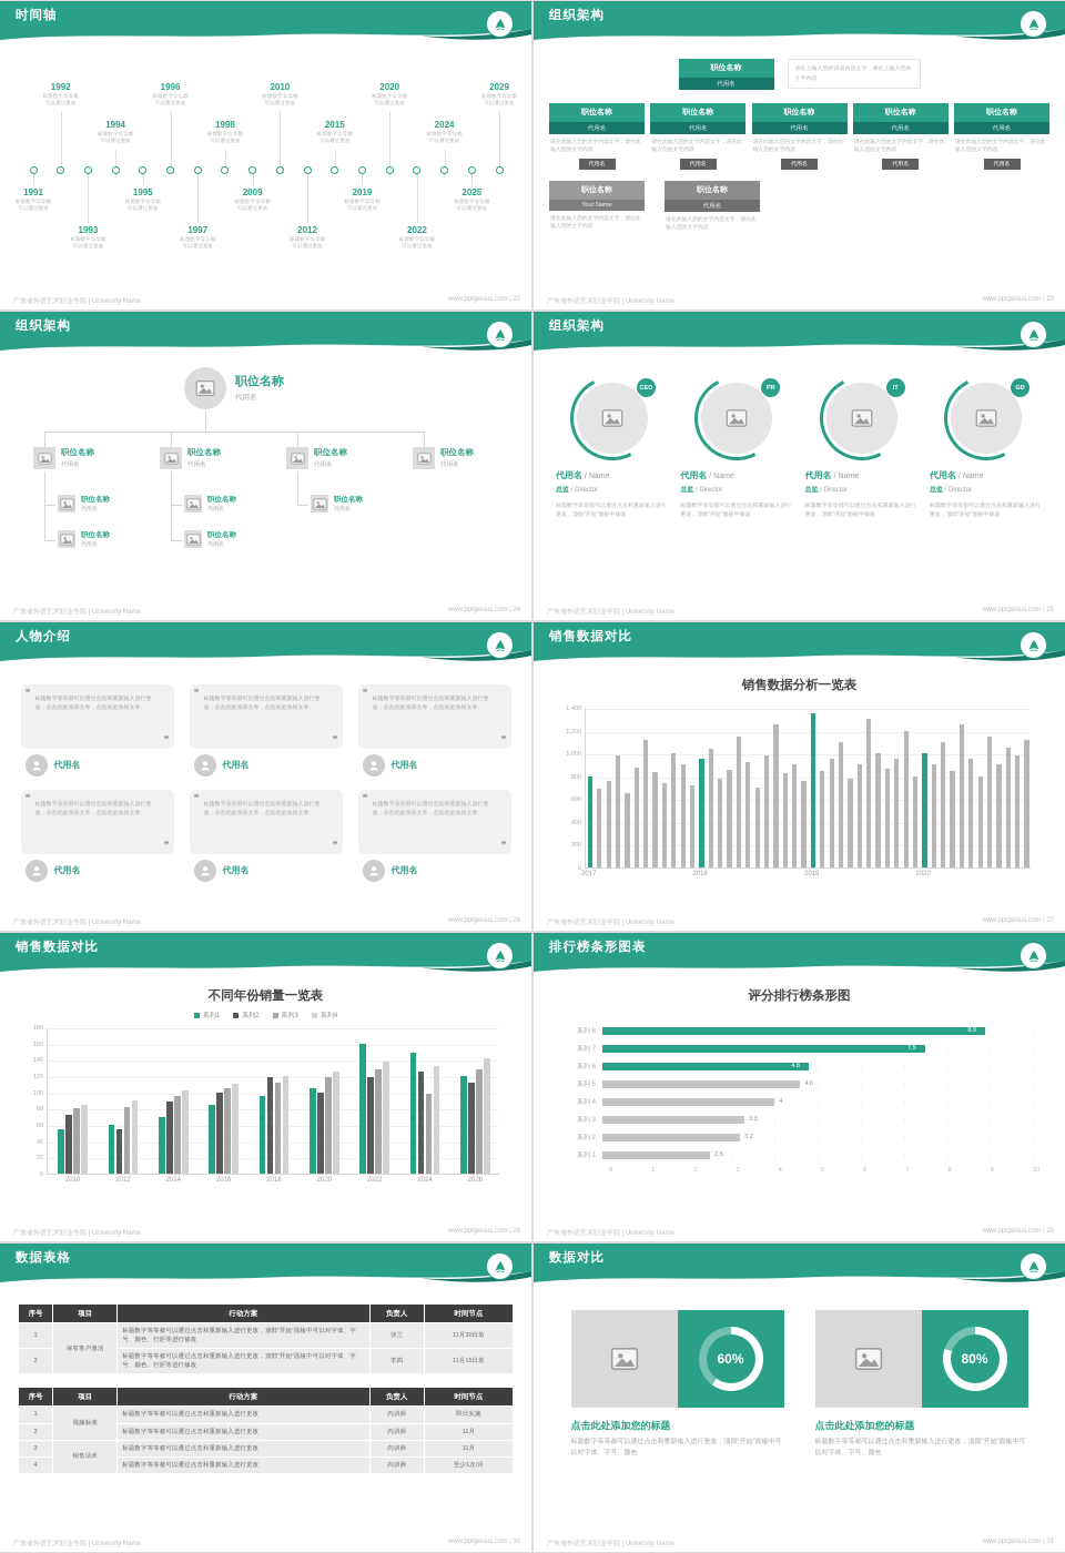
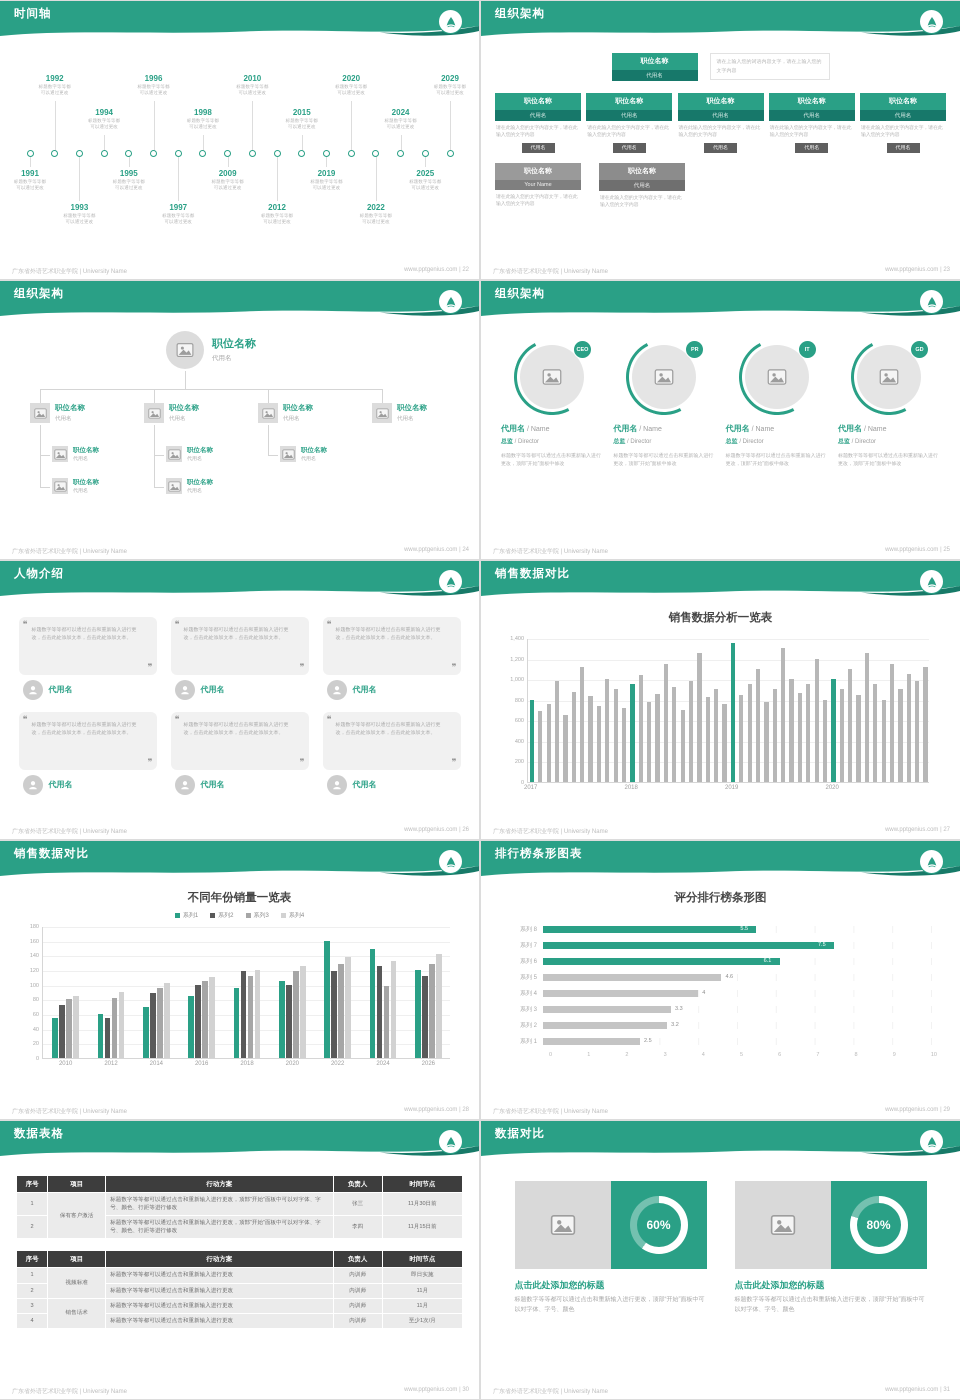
评分排行榜条形图/系列 8: 8.9 -> 5.5
评分排行榜条形图/系列 6: 4.8 -> 6.1
